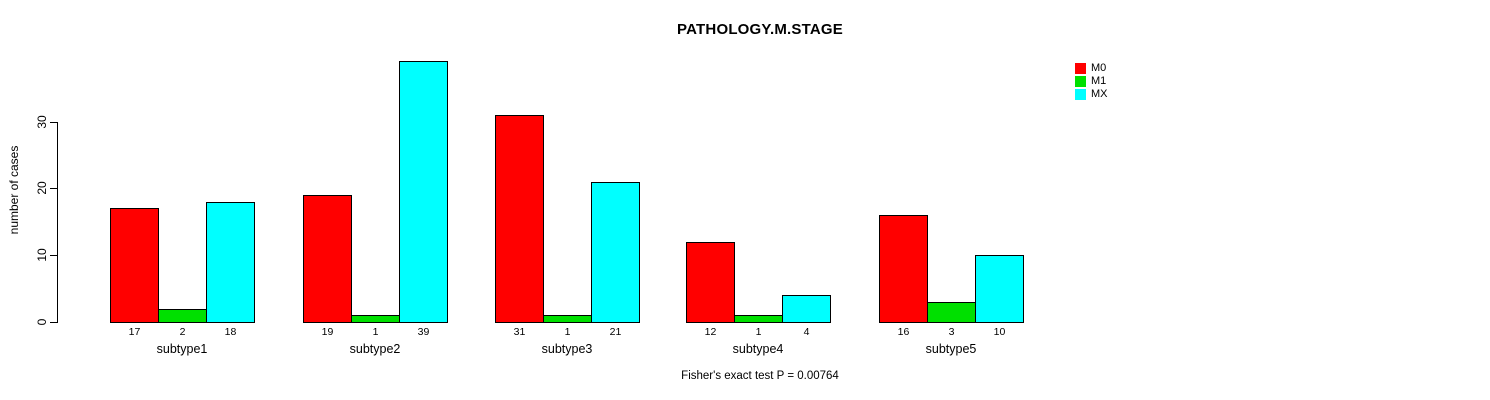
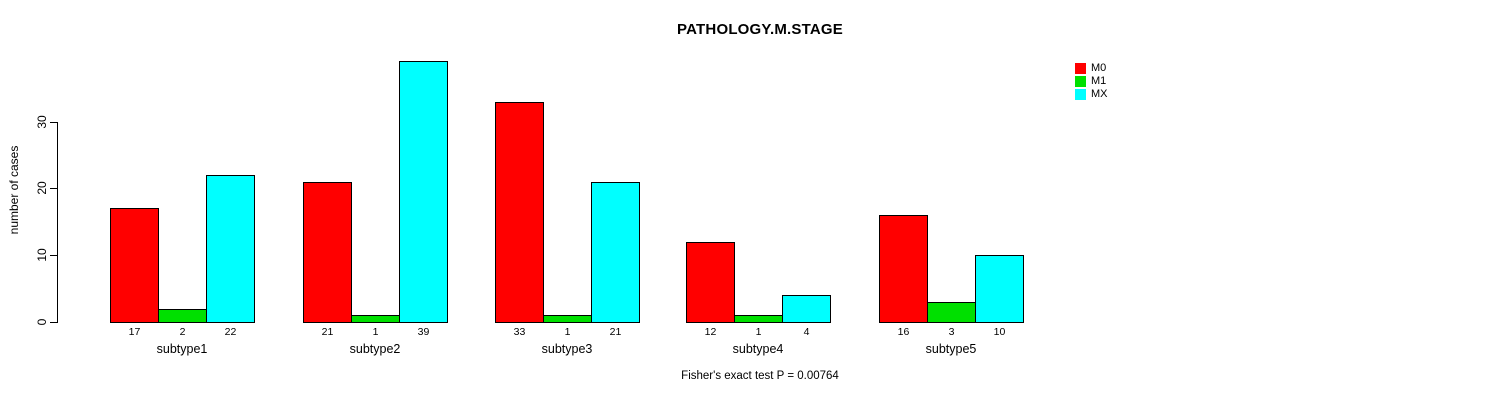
MX/subtype1: 18 -> 22
M0/subtype2: 19 -> 21
M0/subtype3: 31 -> 33
